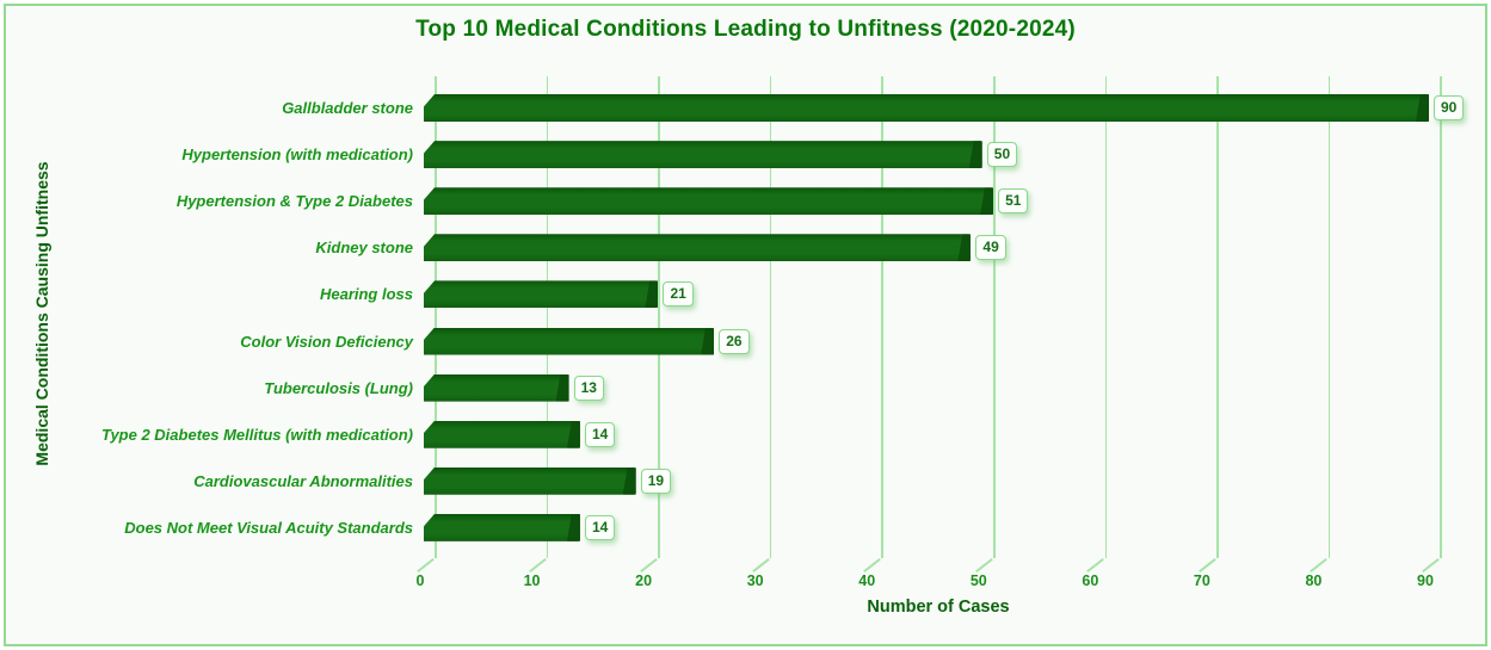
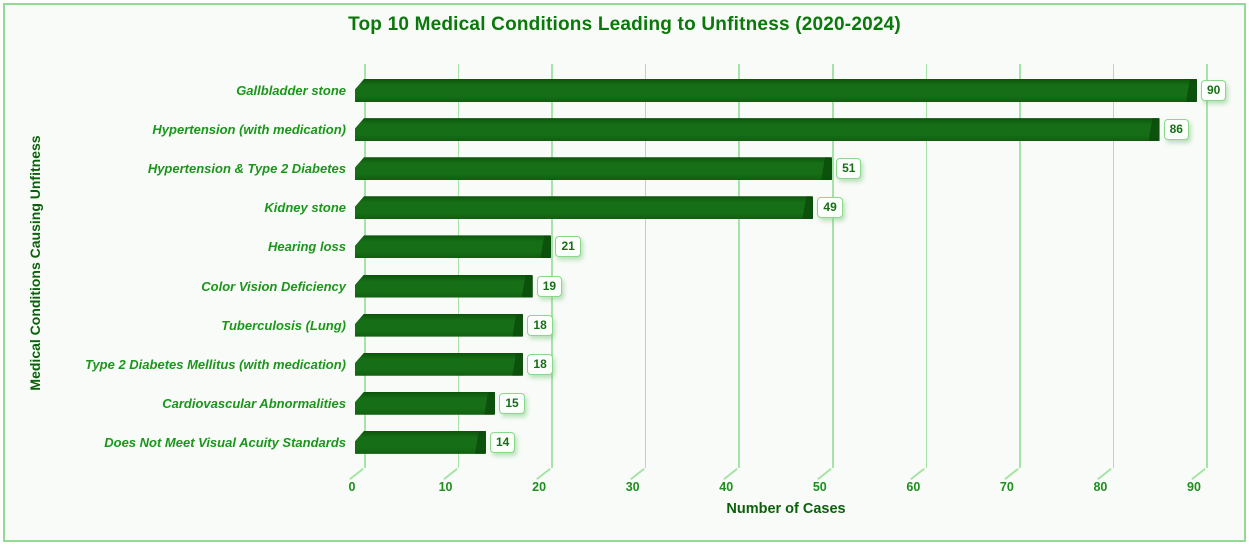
Hypertension (with medication): 50 -> 86
Color Vision Deficiency: 26 -> 19
Tuberculosis (Lung): 13 -> 18
Type 2 Diabetes Mellitus (with medication): 14 -> 18
Cardiovascular Abnormalities: 19 -> 15
